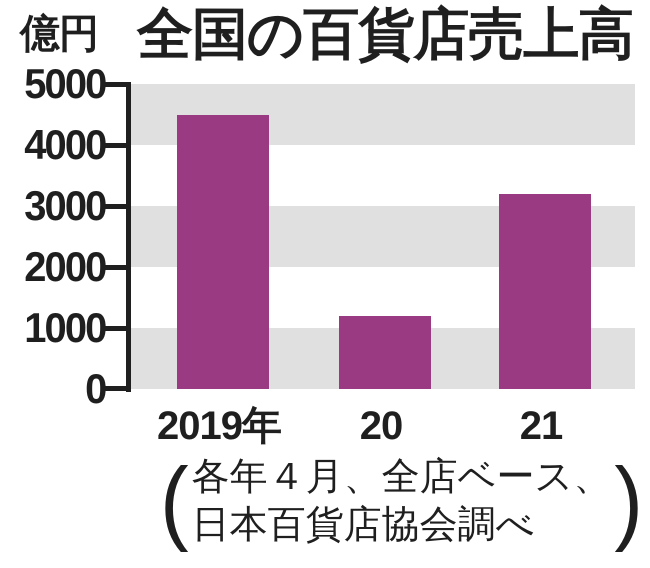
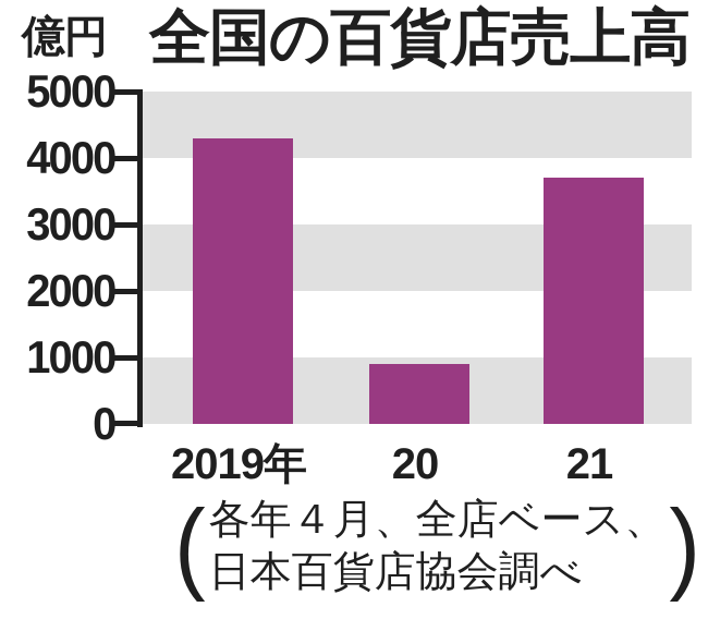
2019年: 4500 -> 4300
20: 1200 -> 900
21: 3200 -> 3700
